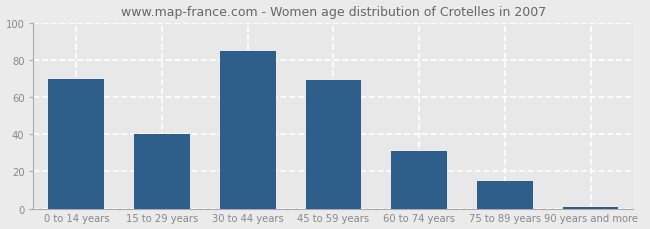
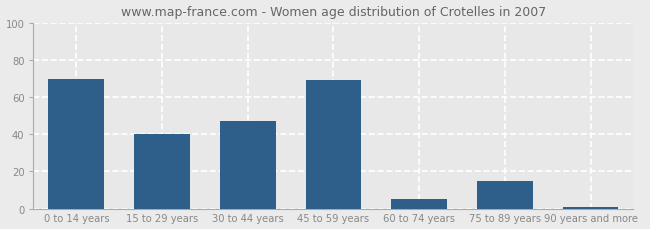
30 to 44 years: 85 -> 47
60 to 74 years: 31 -> 5
